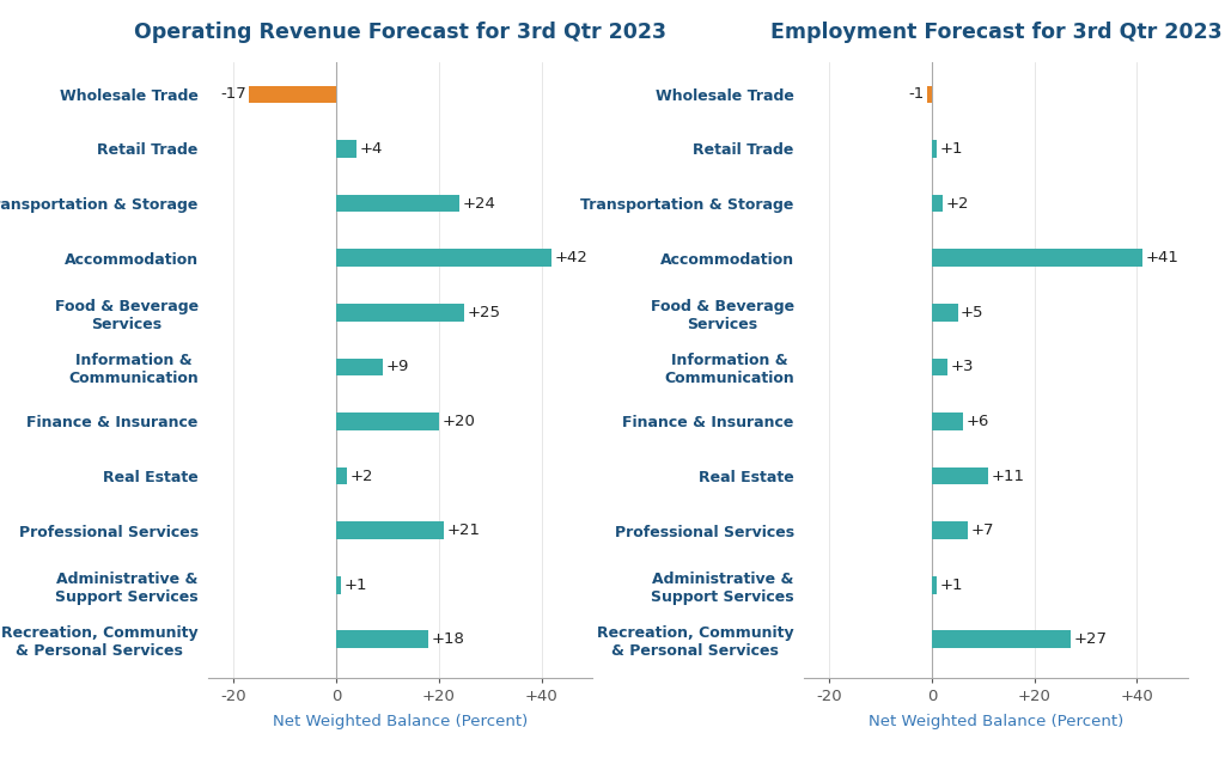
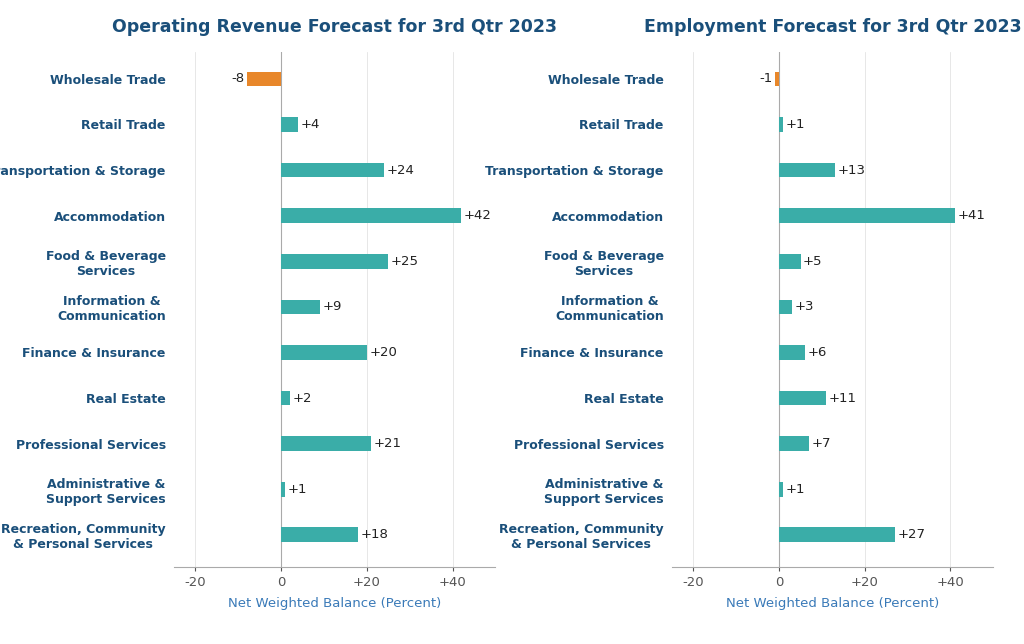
Operating Revenue Forecast for 3rd Qtr 2023/Wholesale Trade: -17 -> -8
Employment Forecast for 3rd Qtr 2023/Transportation & Storage: +2 -> +13
